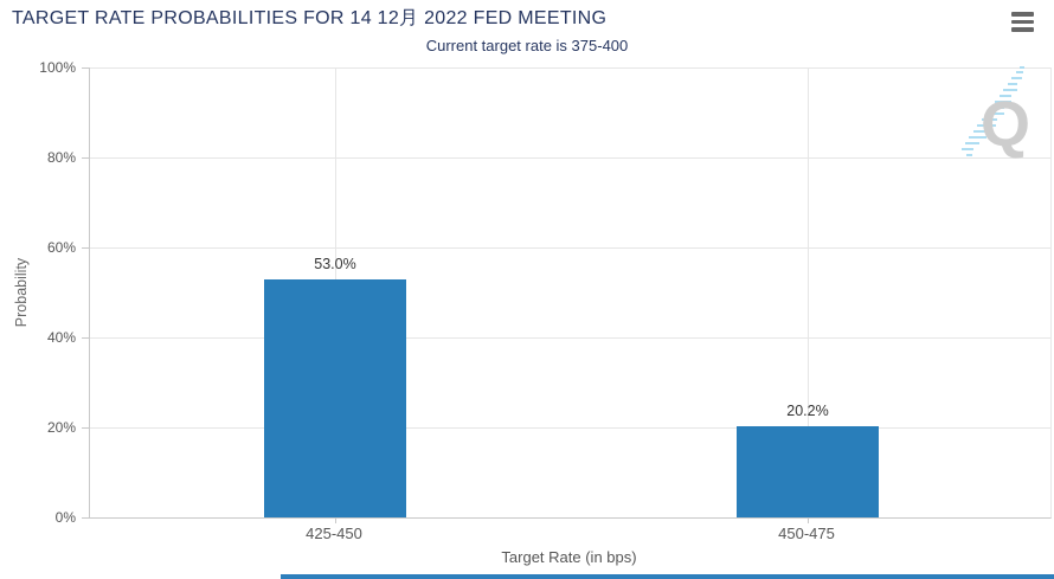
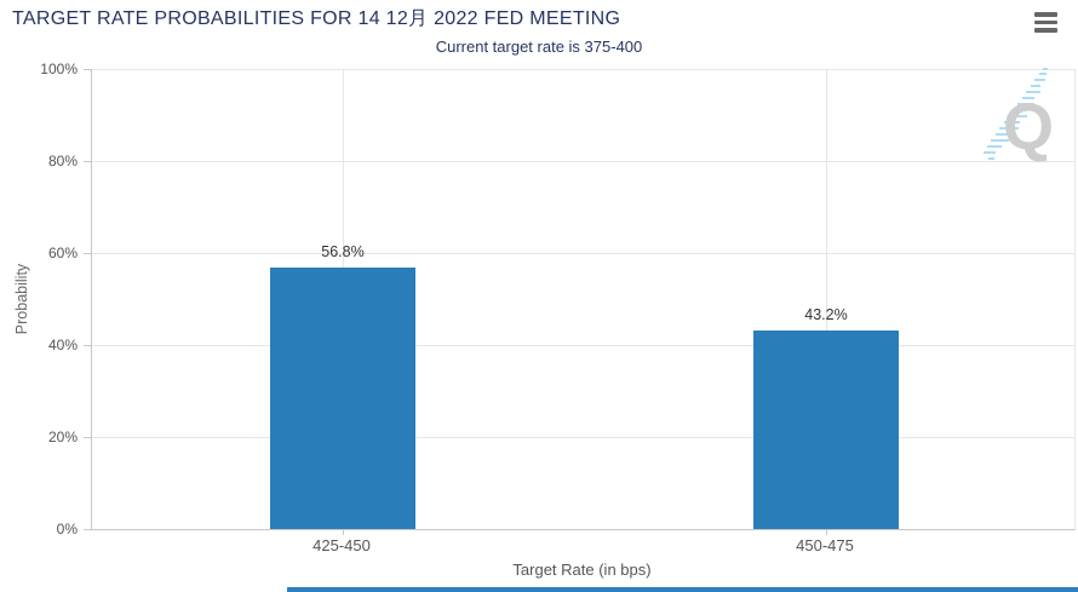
425-450: 53.0% -> 56.8%
450-475: 20.2% -> 43.2%
